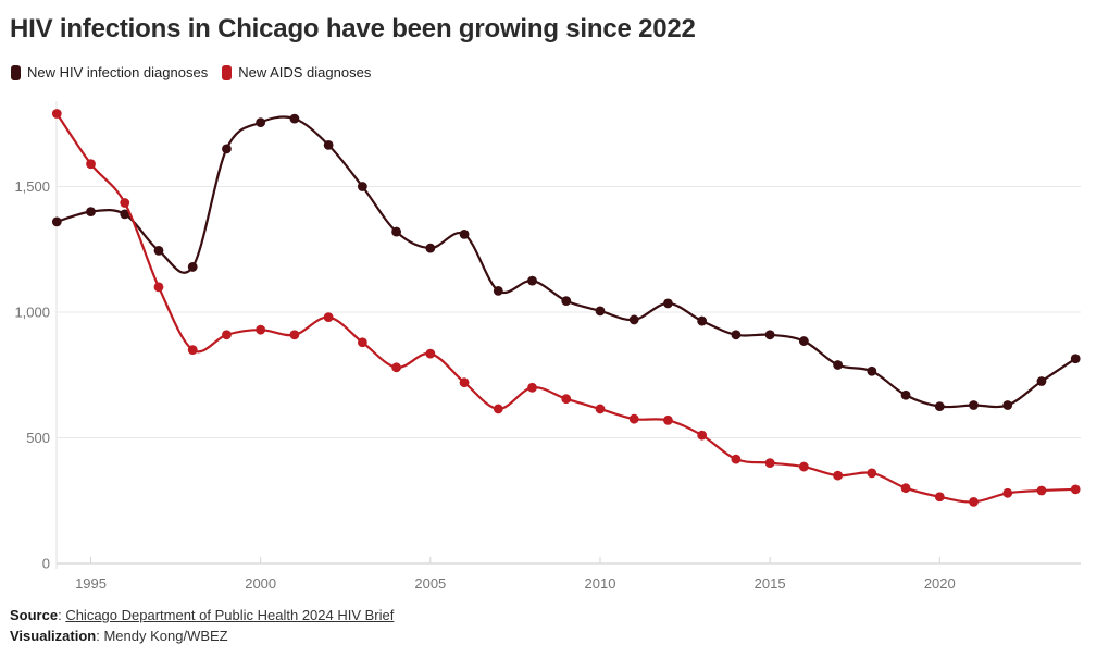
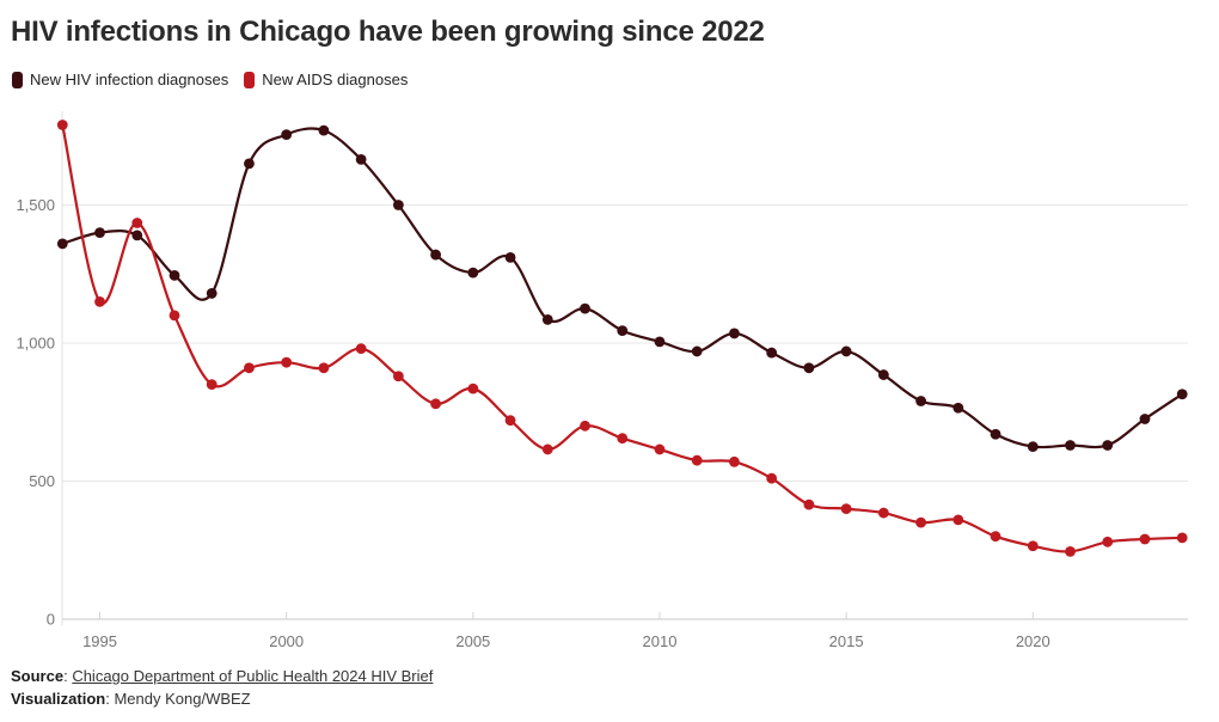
New AIDS diagnoses/1995: 1590 -> 1150
New HIV infection diagnoses/2015: 910 -> 970
